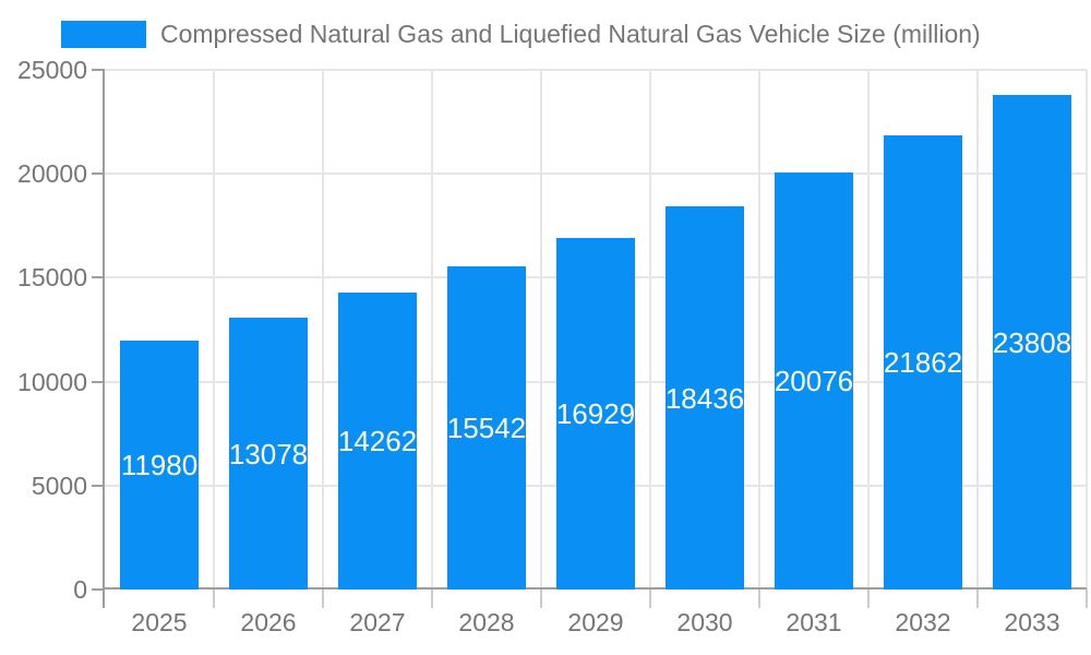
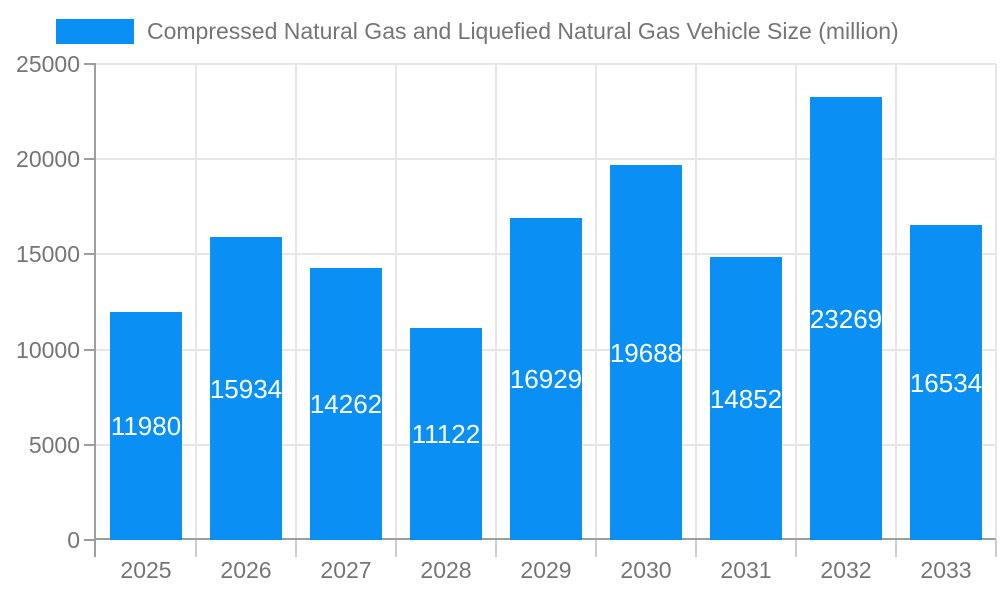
2026: 13078 -> 15934
2028: 15542 -> 11122
2030: 18436 -> 19688
2031: 20076 -> 14852
2032: 21862 -> 23269
2033: 23808 -> 16534
